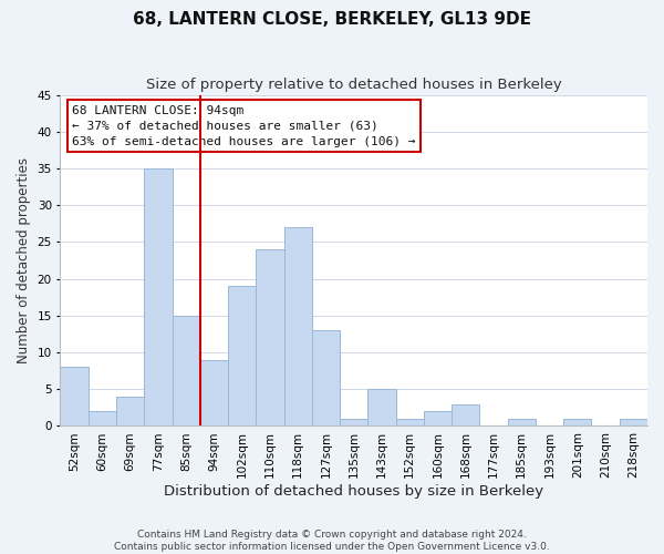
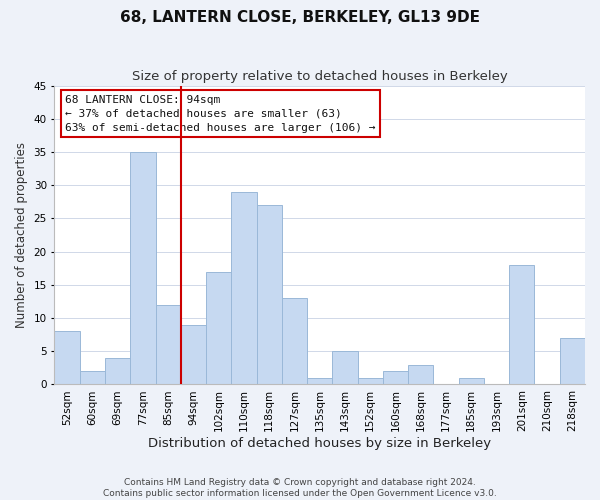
85sqm: 15 -> 12
102sqm: 19 -> 17
110sqm: 24 -> 29
201sqm: 1 -> 18
218sqm: 1 -> 7
